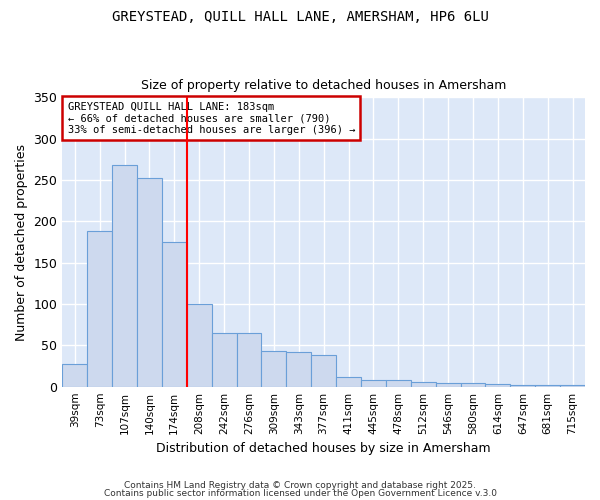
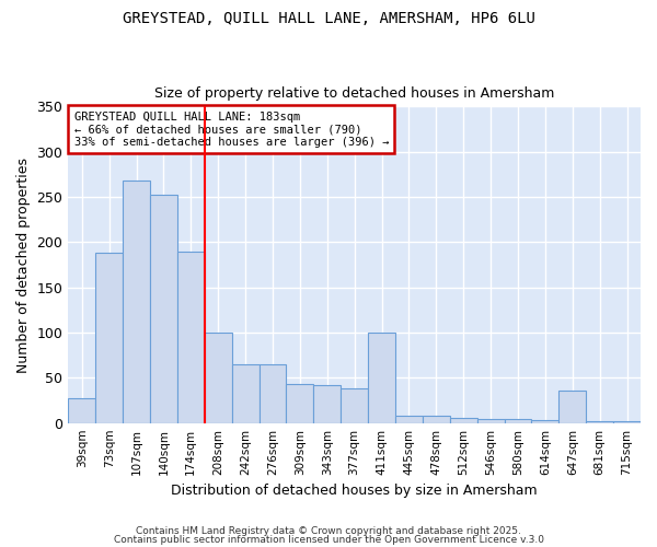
174sqm: 175 -> 190
411sqm: 12 -> 100
647sqm: 2 -> 36
